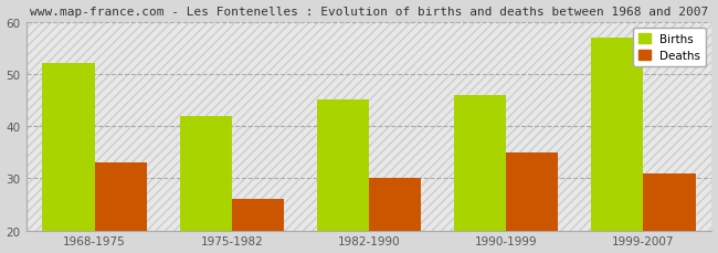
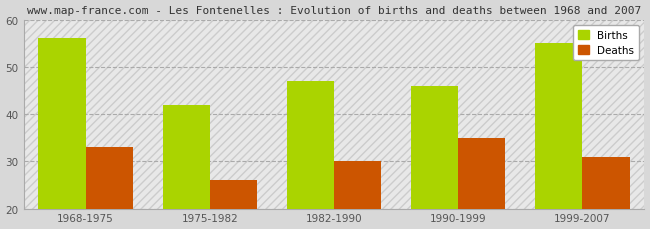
Births/1968-1975: 52 -> 56
Births/1982-1990: 45 -> 47
Births/1999-2007: 57 -> 55
